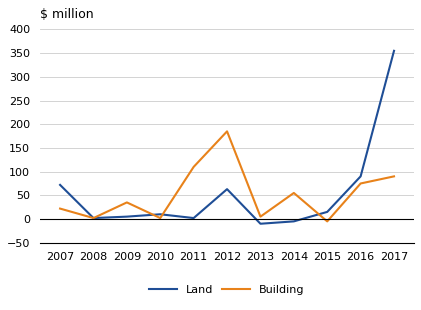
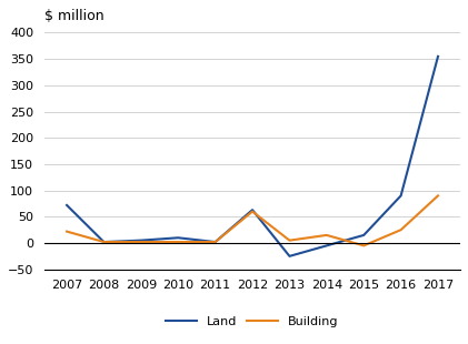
Building/2009: 35 -> 2
Building/2011: 110 -> 2
Building/2012: 185 -> 60
Land/2013: -10 -> -25
Building/2014: 55 -> 15
Building/2016: 75 -> 25
